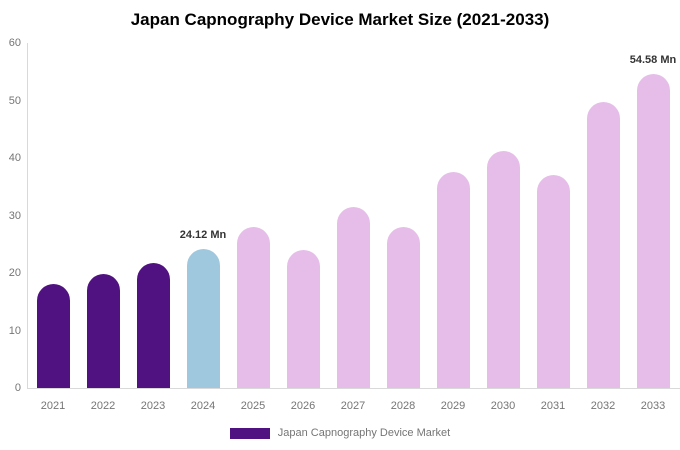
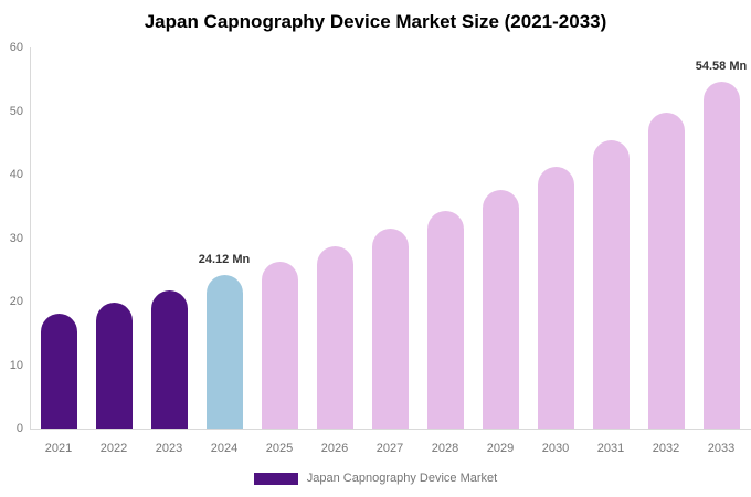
2025: 28 -> 26
2026: 24 -> 29
2028: 28 -> 34
2031: 37 -> 45
